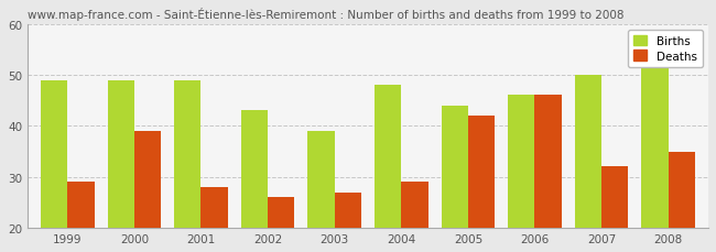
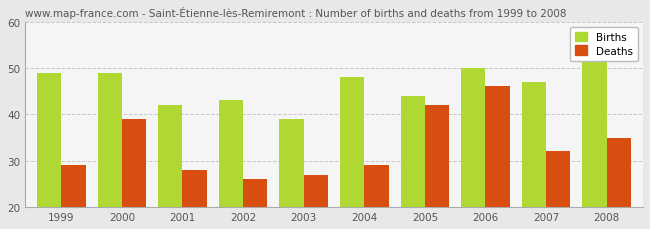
Births/2001: 49 -> 42
Births/2006: 46 -> 50
Births/2007: 50 -> 47
